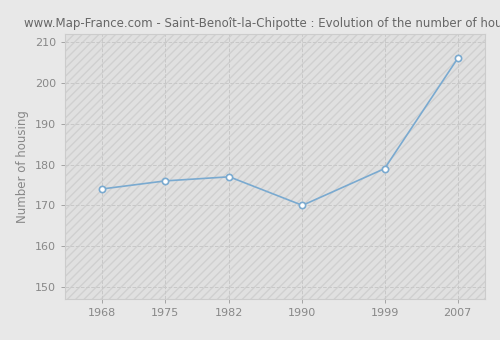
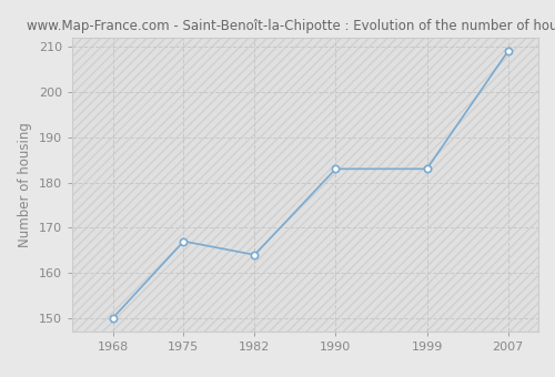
1968: 174 -> 150
1975: 176 -> 167
1982: 177 -> 164
1990: 170 -> 183
1999: 179 -> 183
2007: 206 -> 209
